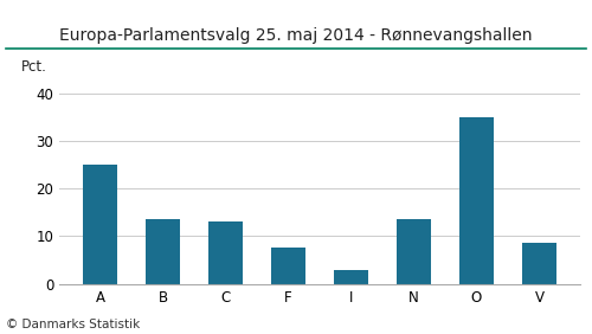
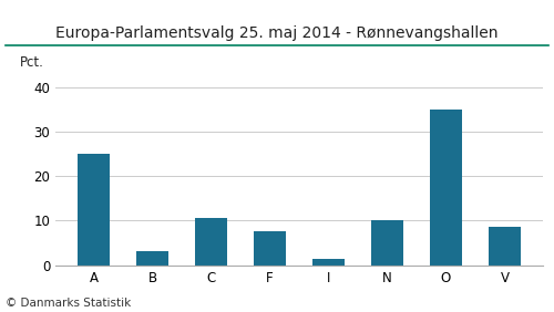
B: 13.5 -> 3.2
C: 13.0 -> 10.5
I: 3.0 -> 1.5
N: 13.5 -> 10.0
